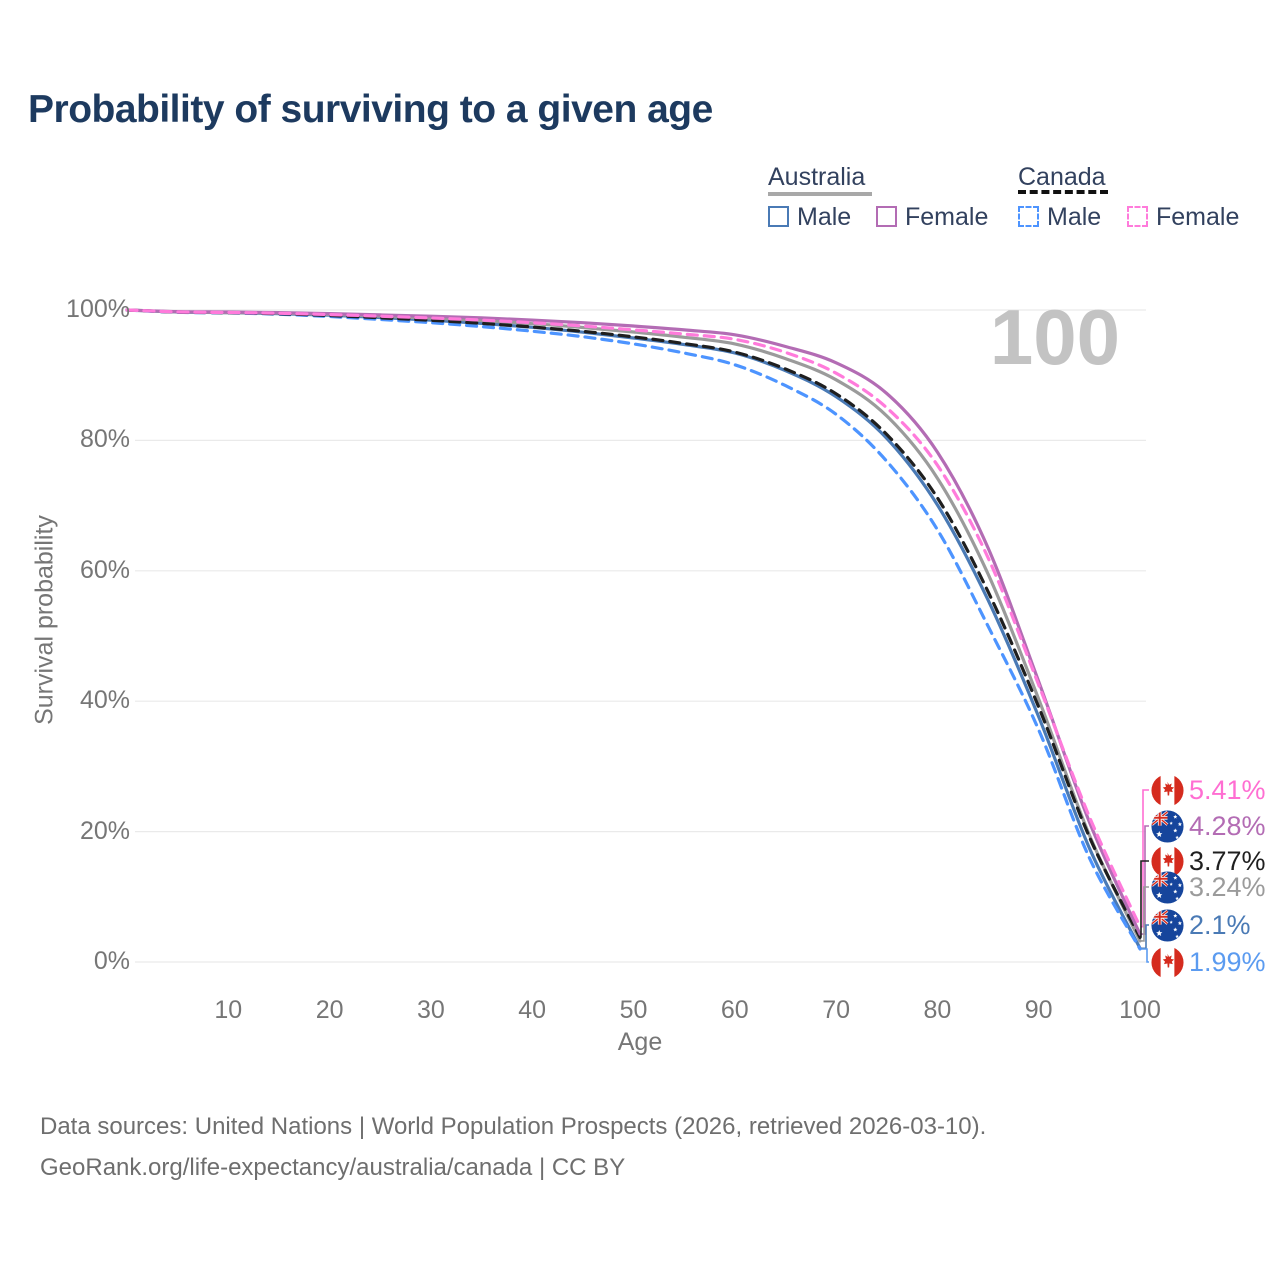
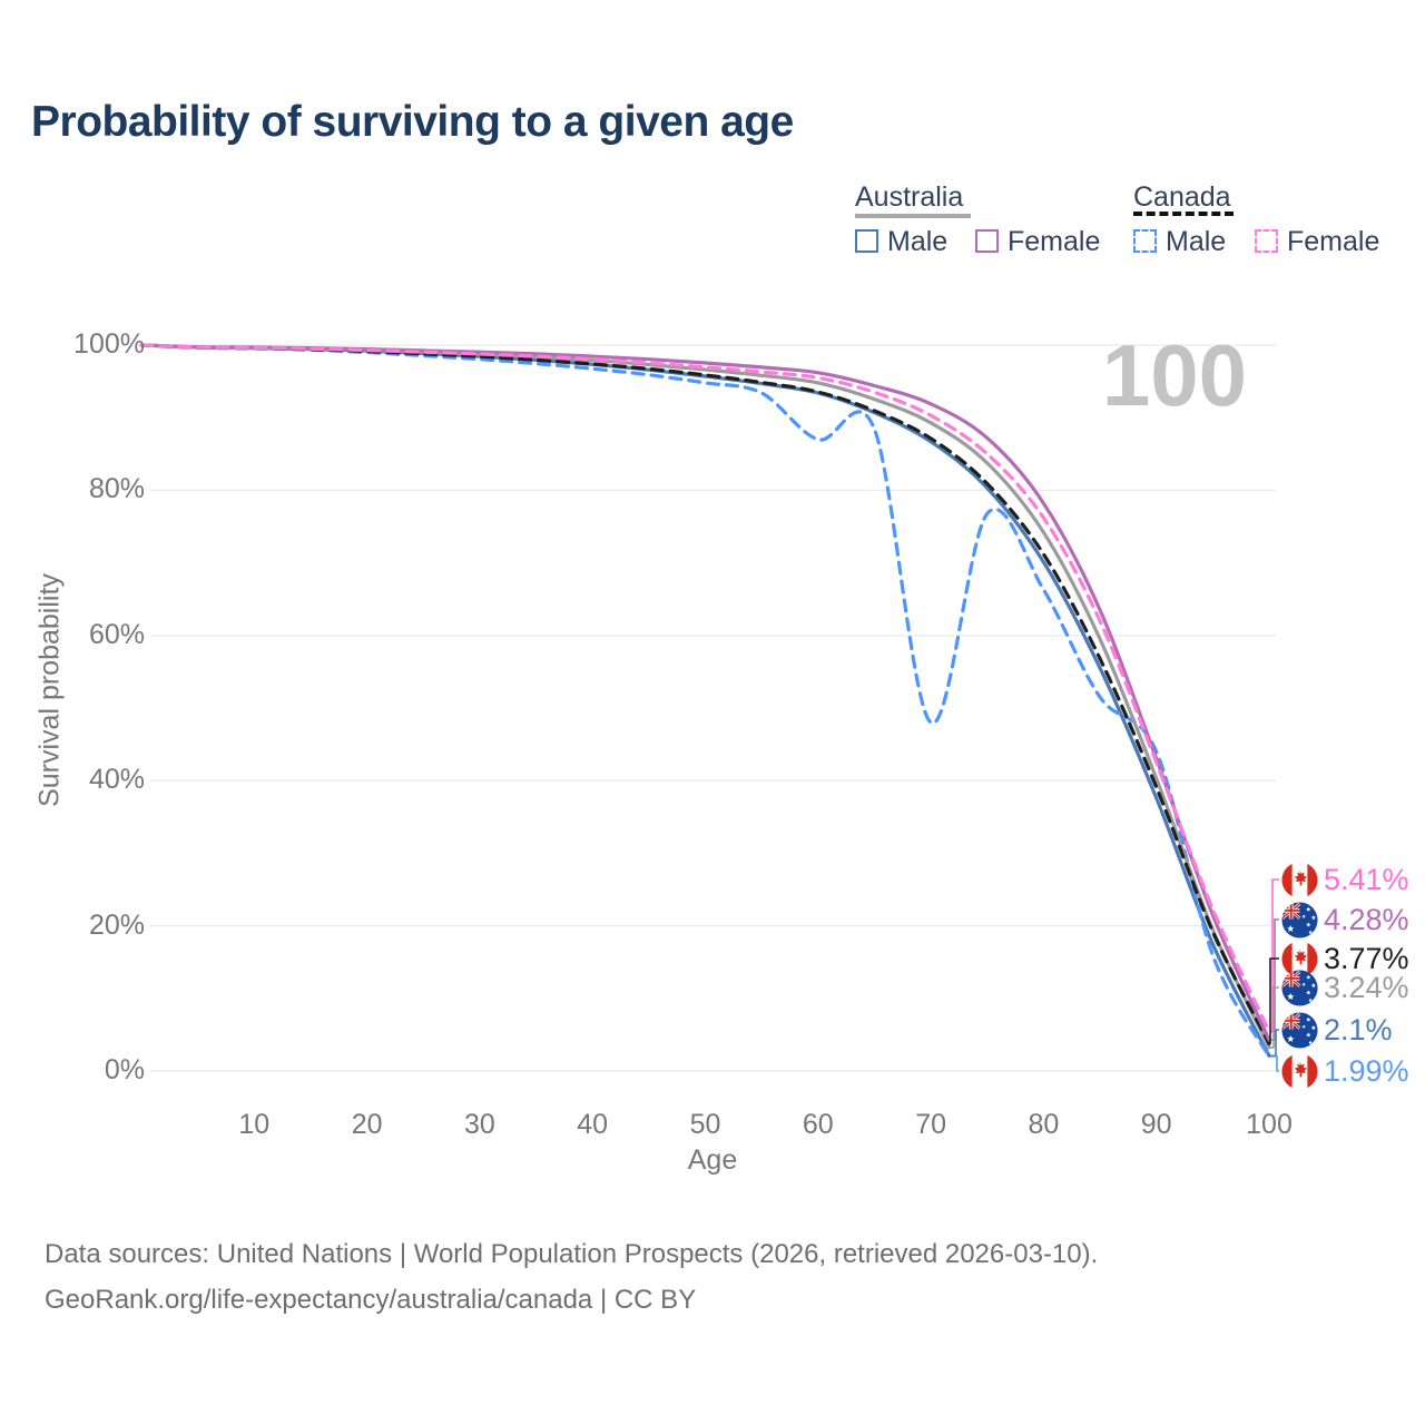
Canada Male/60: 92% -> 87%
Canada Male/70: 84% -> 48%
Canada Male/90: 36% -> 44%
